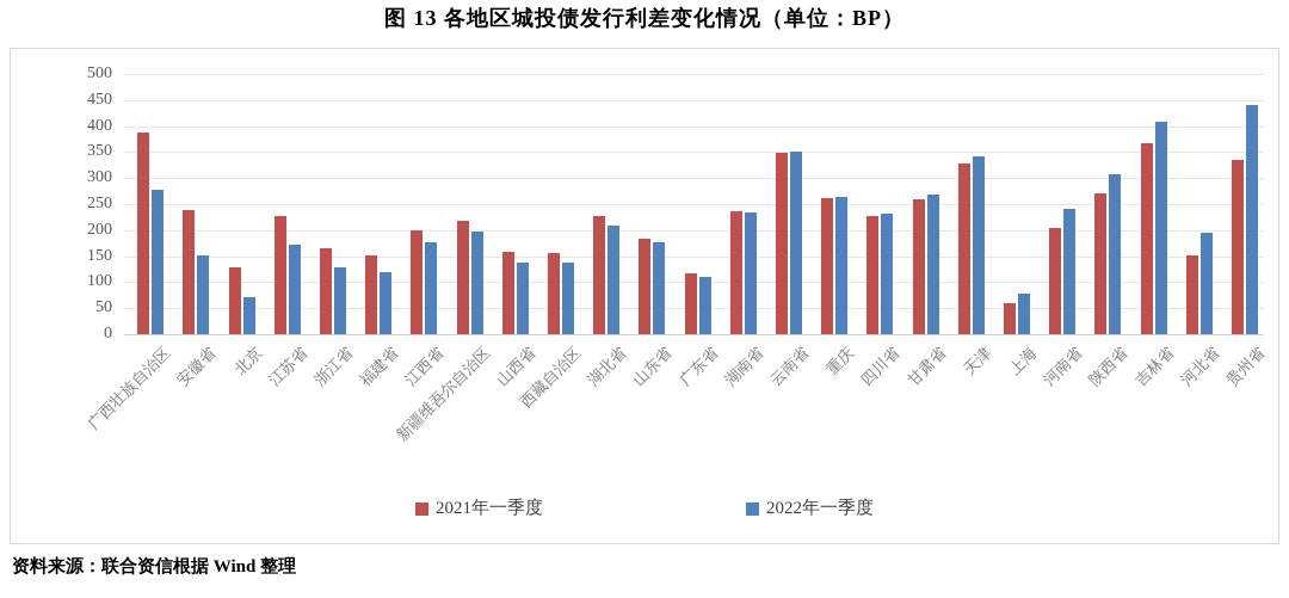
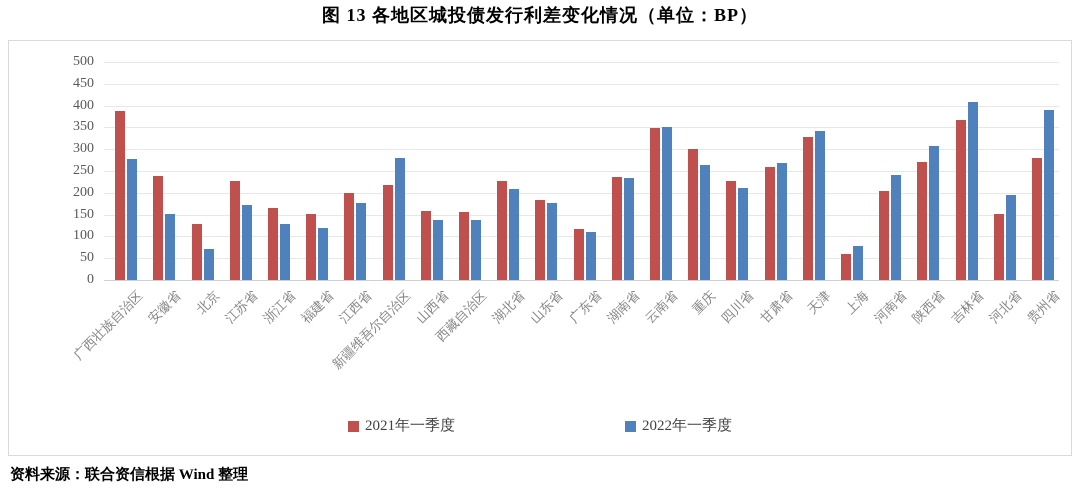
2022年一季度/新疆维吾尔自治区: 200 -> 280
2021年一季度/重庆: 260 -> 300
2022年一季度/四川省: 230 -> 210
2021年一季度/贵州省: 330 -> 280
2022年一季度/贵州省: 440 -> 390
